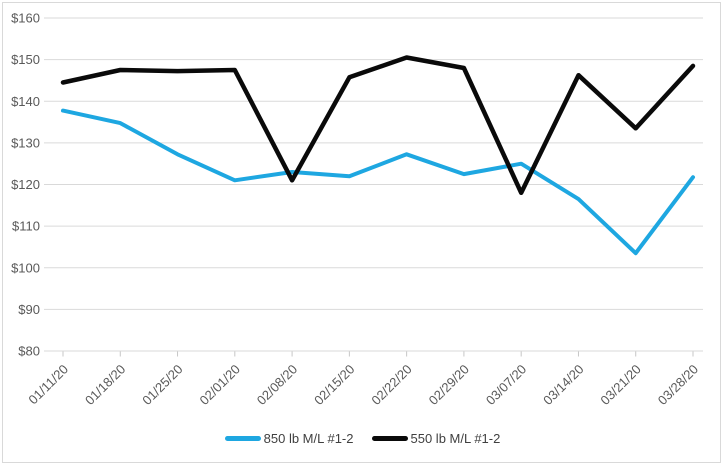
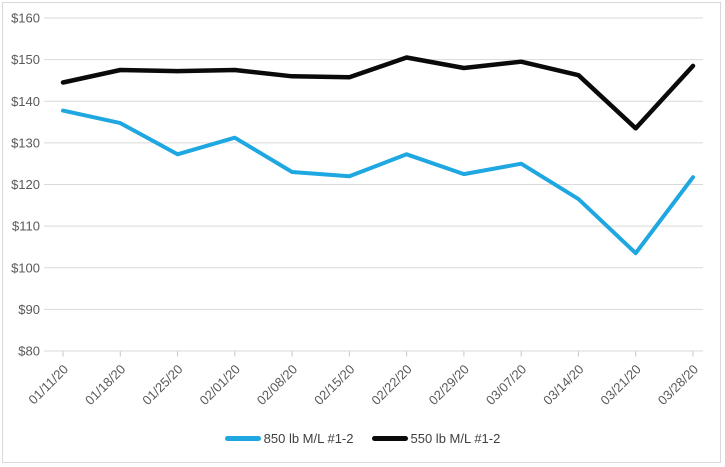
850 lb M/L #1-2/02/01/20: $121 -> $131
550 lb M/L #1-2/02/08/20: $121 -> $146
550 lb M/L #1-2/03/07/20: $118 -> $150
